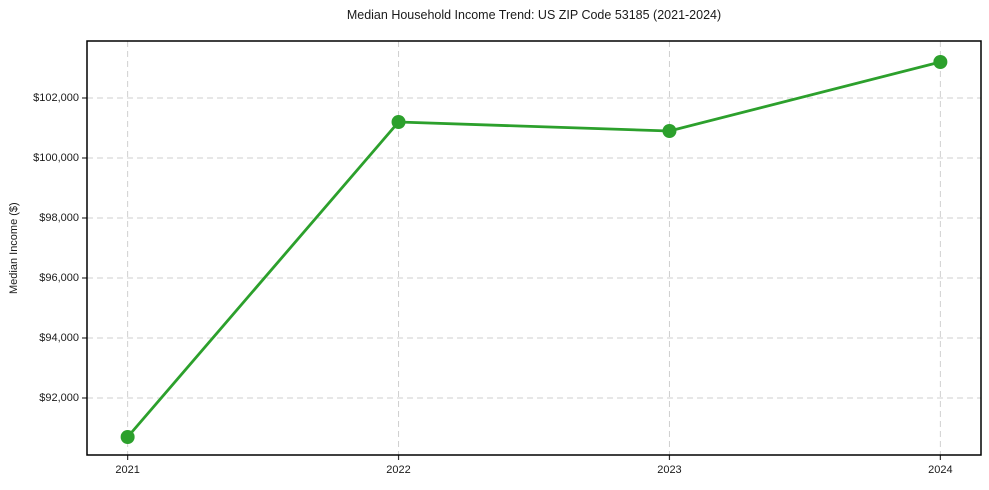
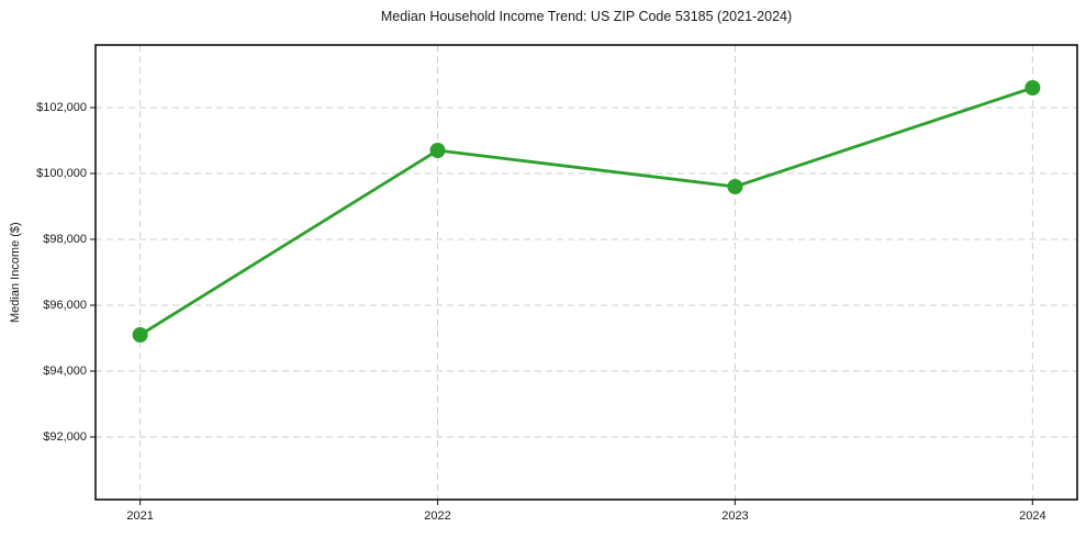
2021: $90700 -> $95100
2022: $101200 -> $100700
2023: $100900 -> $99600
2024: $103200 -> $102600
